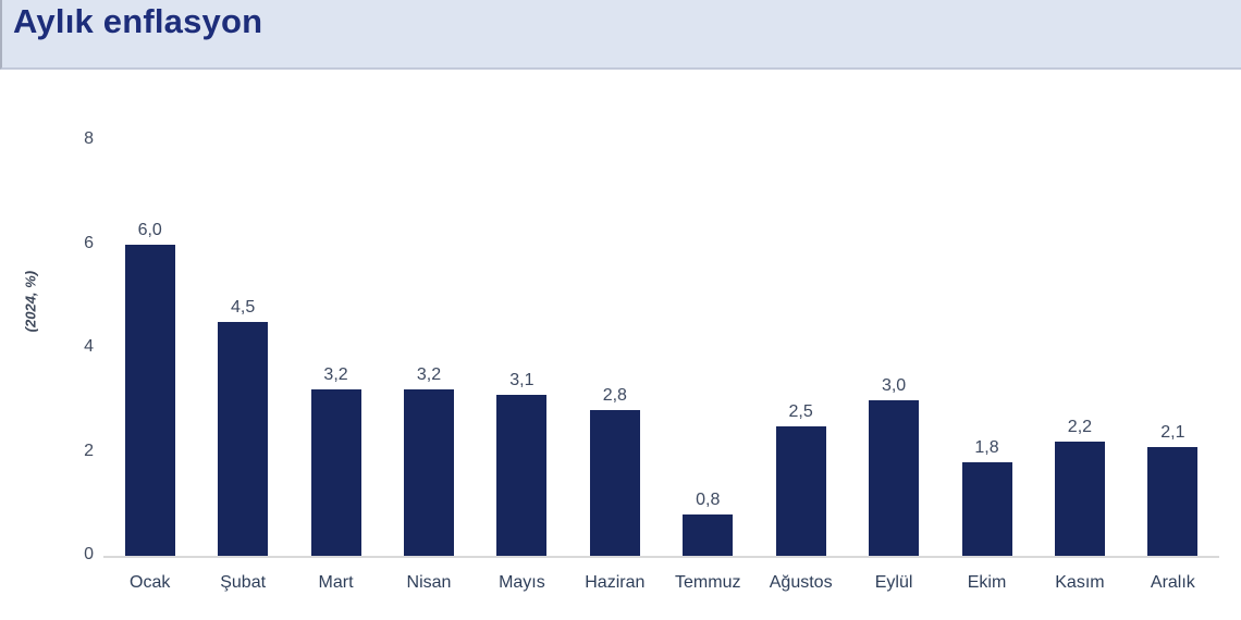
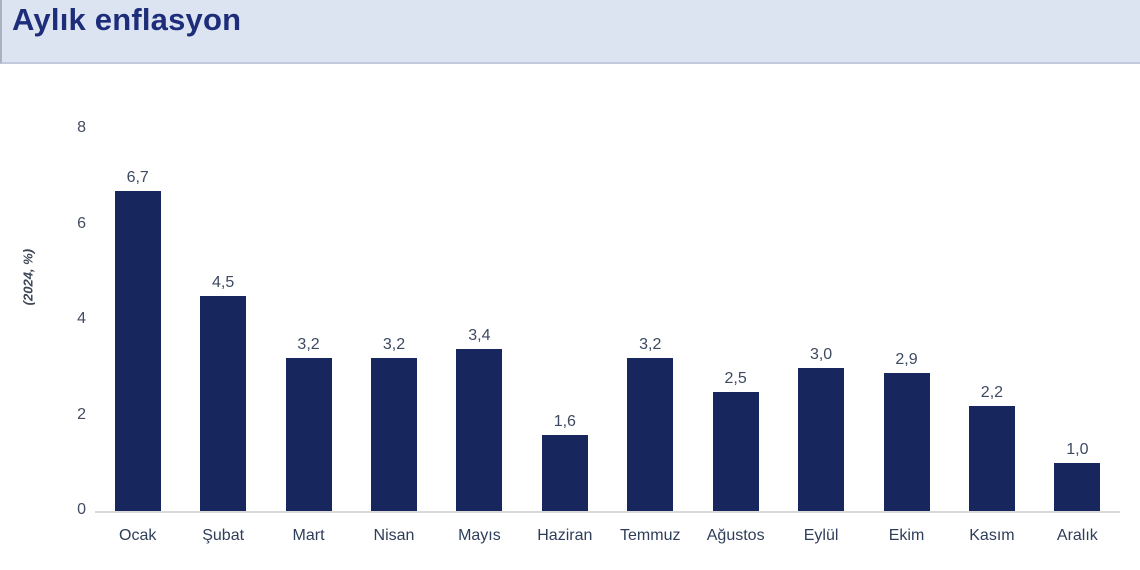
Ocak: 6,0 -> 6,7
Mayıs: 3,1 -> 3,4
Haziran: 2,8 -> 1,6
Temmuz: 0,8 -> 3,2
Ekim: 1,8 -> 2,9
Aralık: 2,1 -> 1,0
